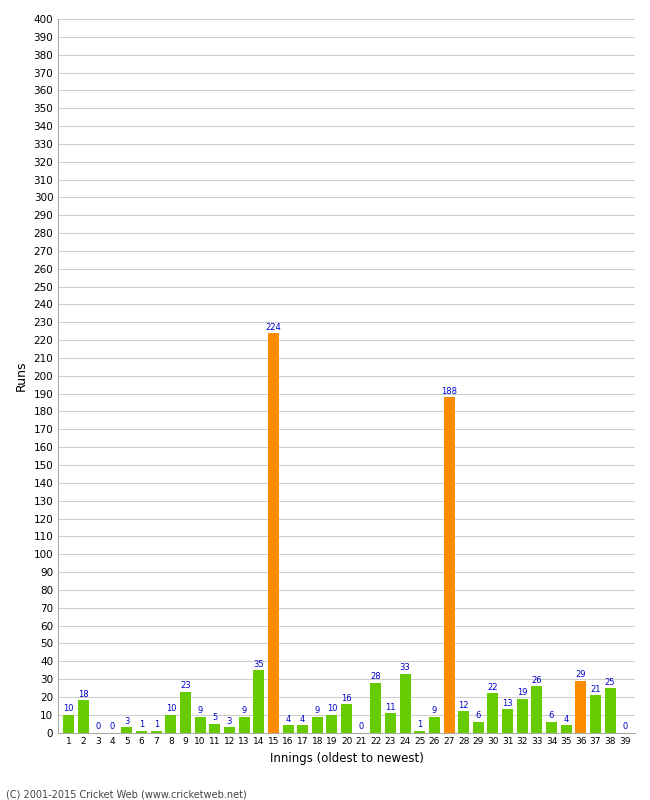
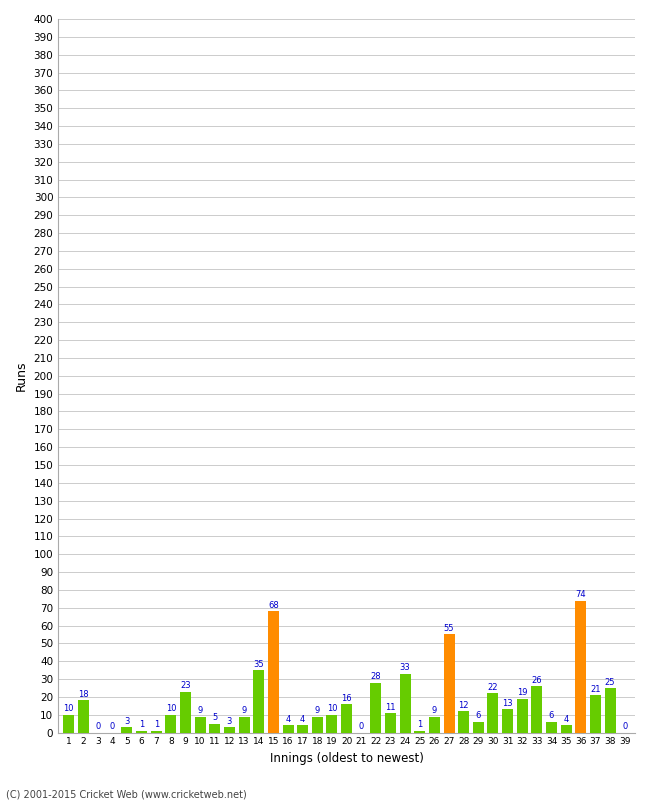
15: 224 -> 68
27: 188 -> 55
36: 29 -> 74
